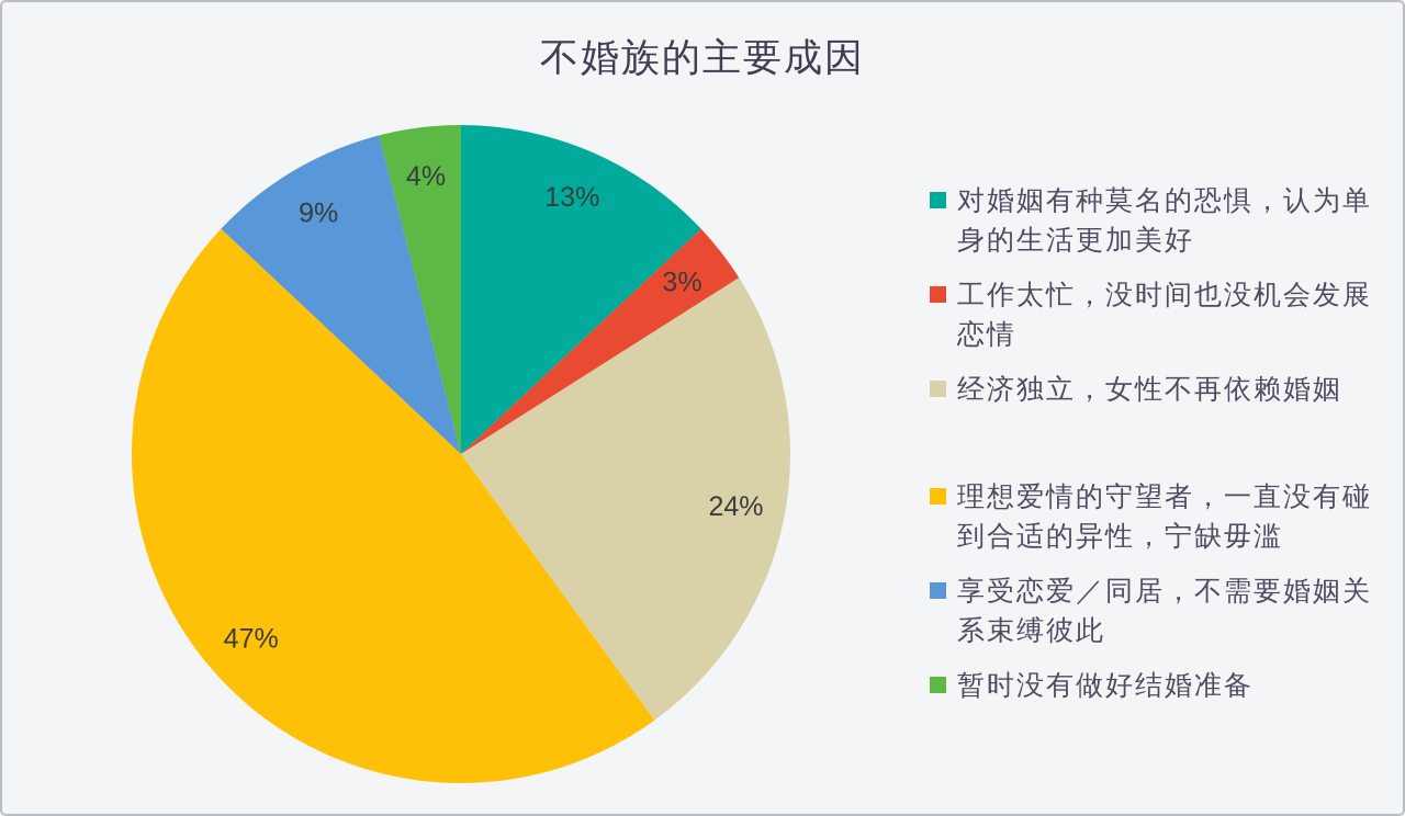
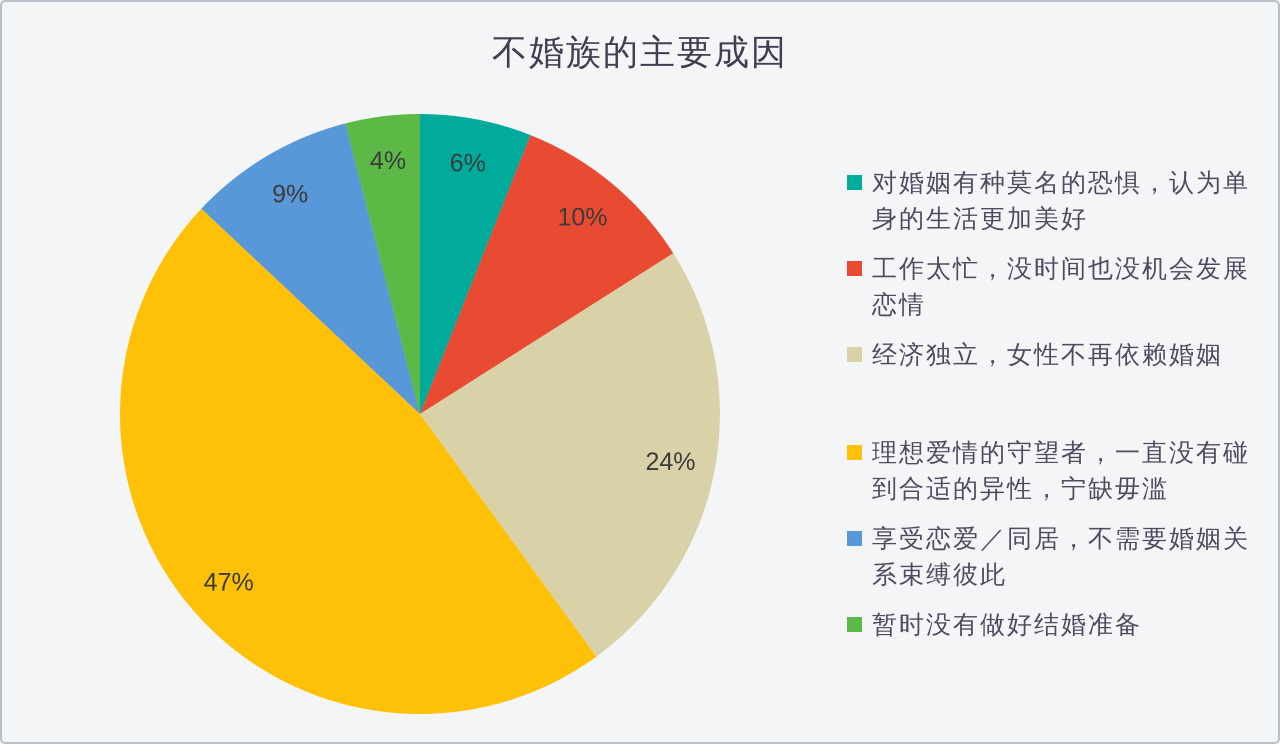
对婚姻有种莫名的恐惧，认为单身的生活更加美好: 13% -> 6%
工作太忙，没时间也没机会发展恋情: 3% -> 10%
